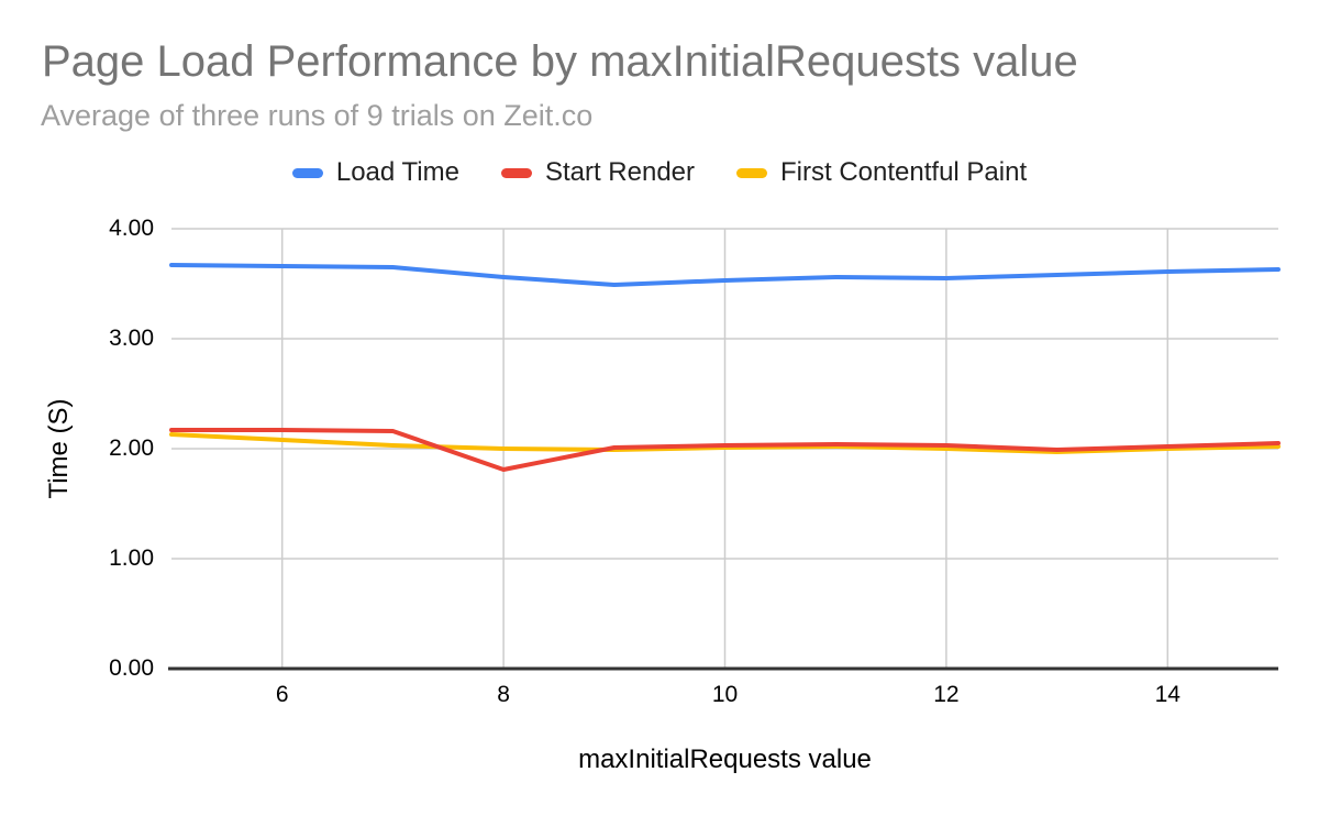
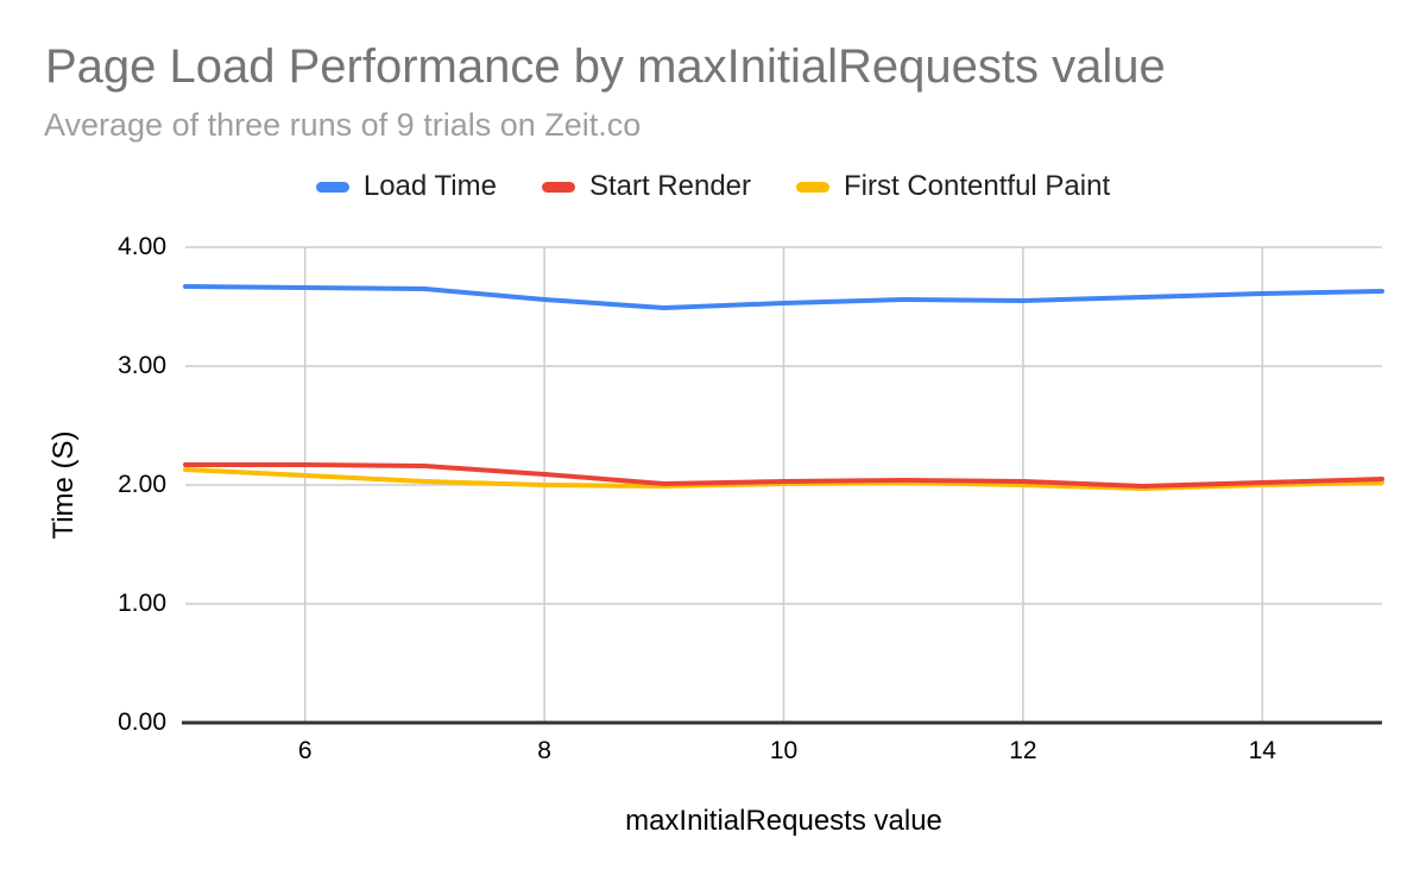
Start Render/8: 1.81 -> 2.09
